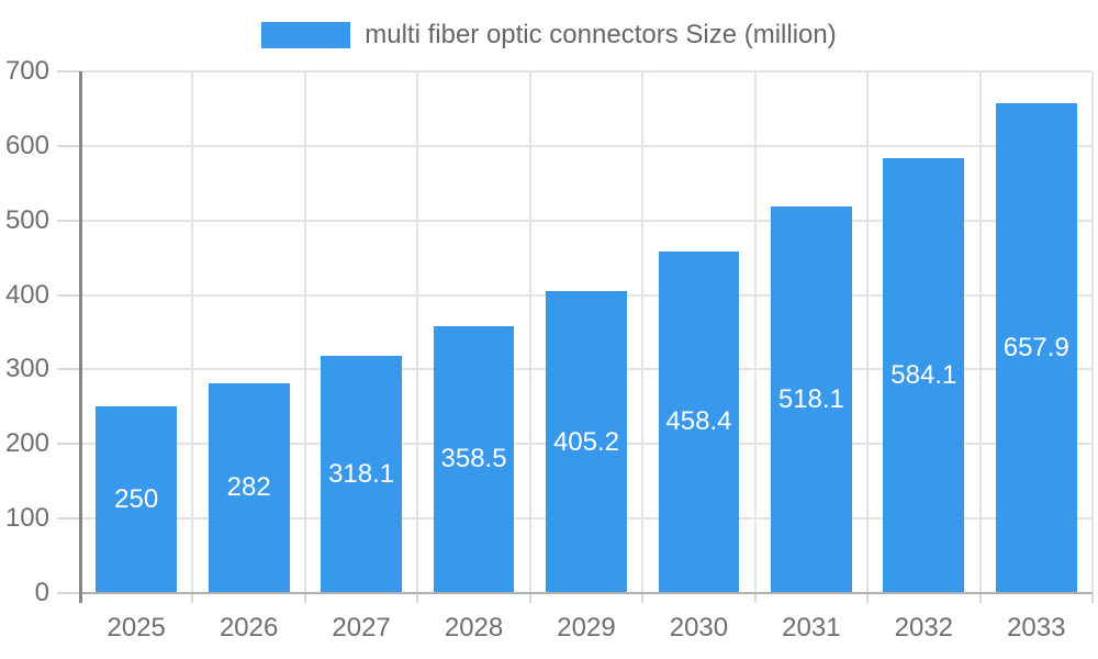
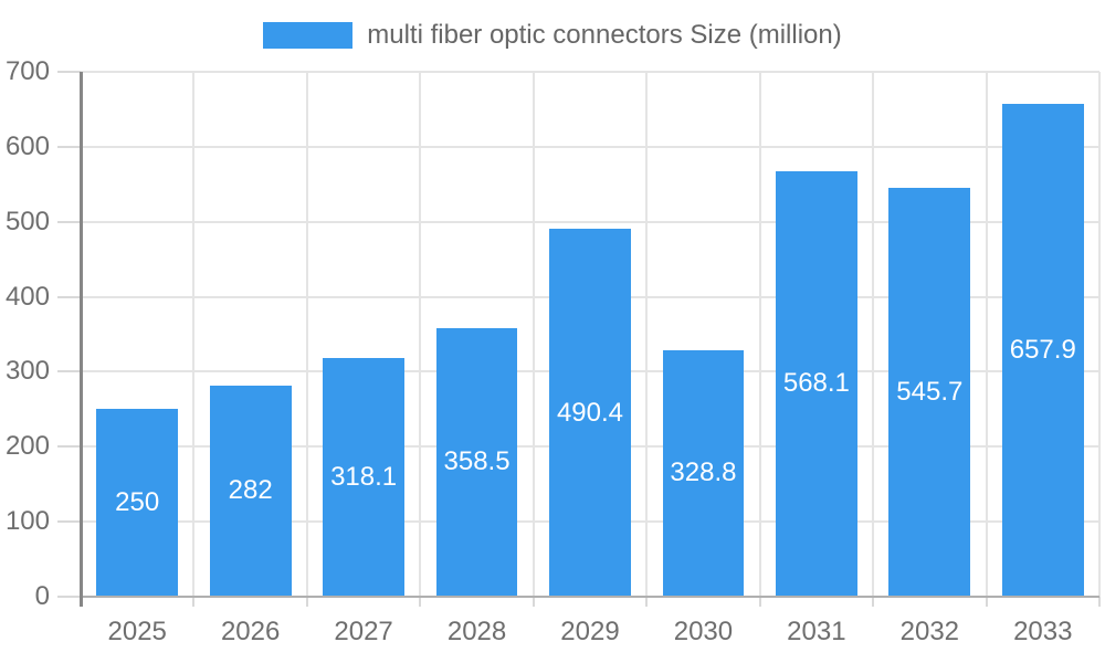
2029: 405.2 -> 490.4
2030: 458.4 -> 328.8
2031: 518.1 -> 568.1
2032: 584.1 -> 545.7
